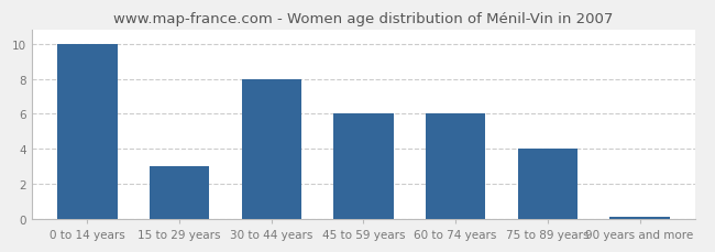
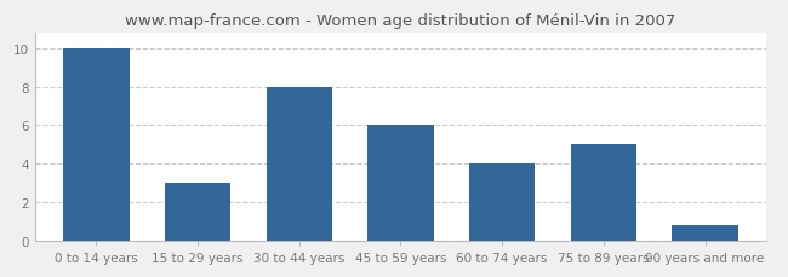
60 to 74 years: 6.0 -> 4.0
75 to 89 years: 4.0 -> 5.0
90 years and more: 0.1 -> 0.8
